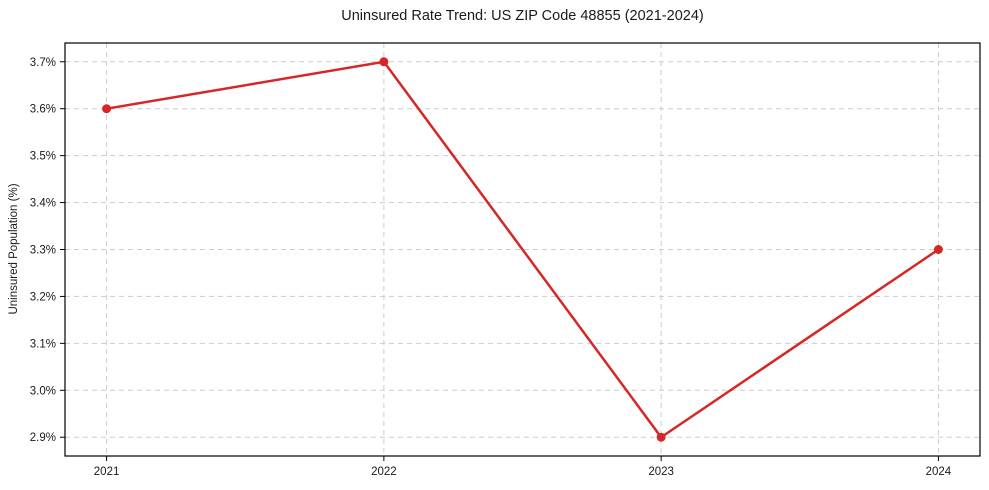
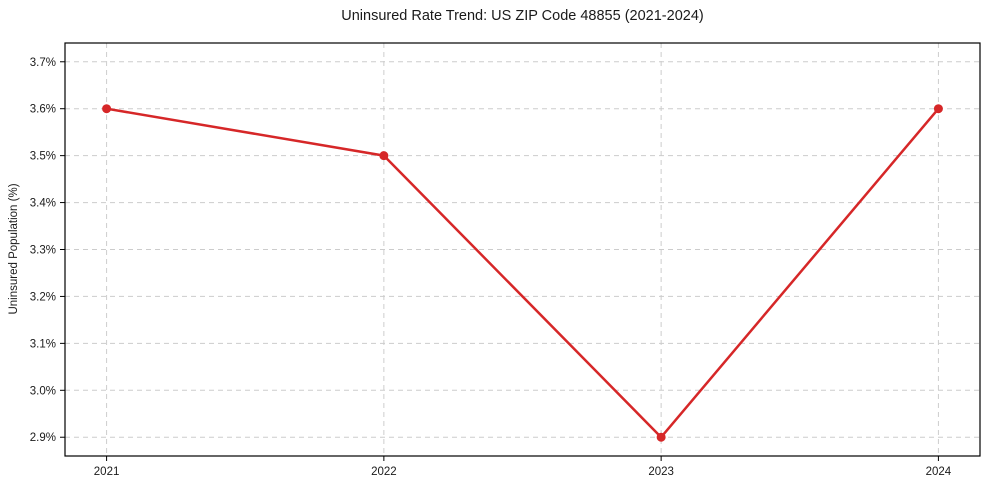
2022: 3.7% -> 3.5%
2024: 3.3% -> 3.6%
